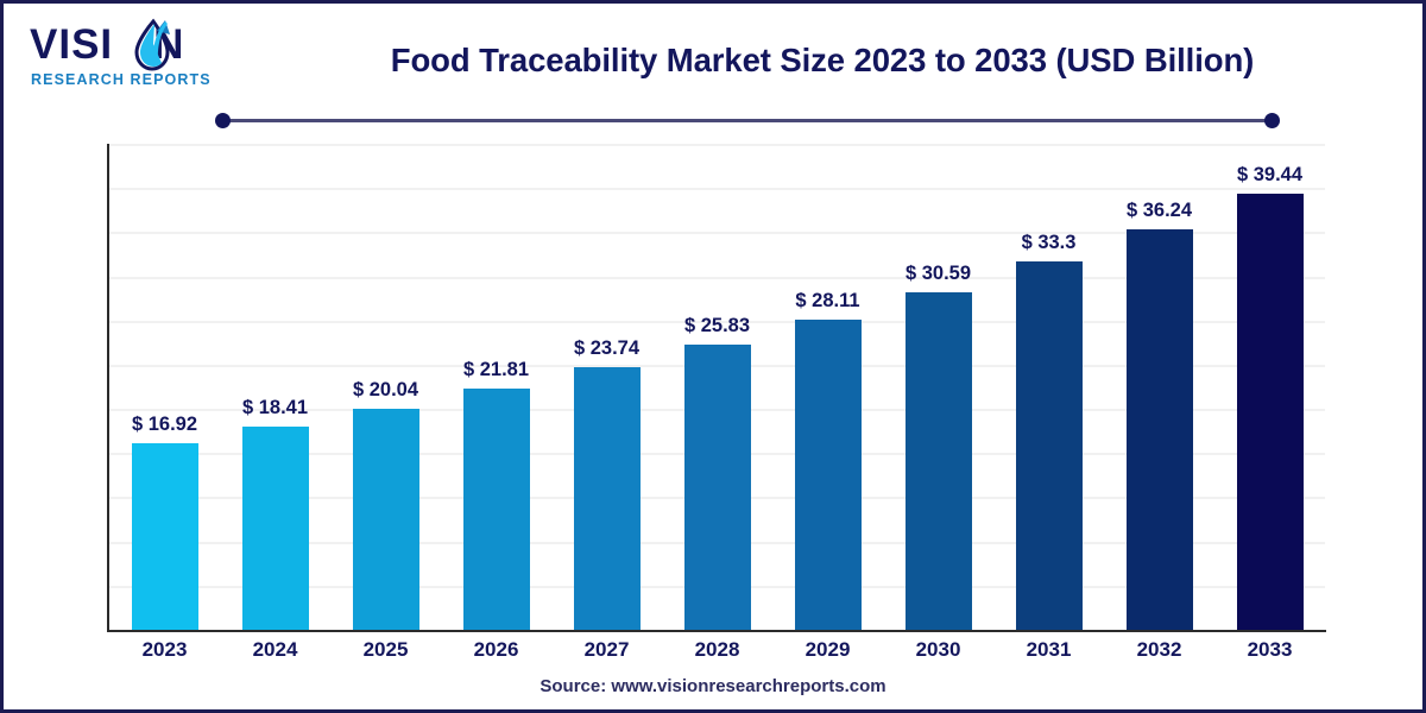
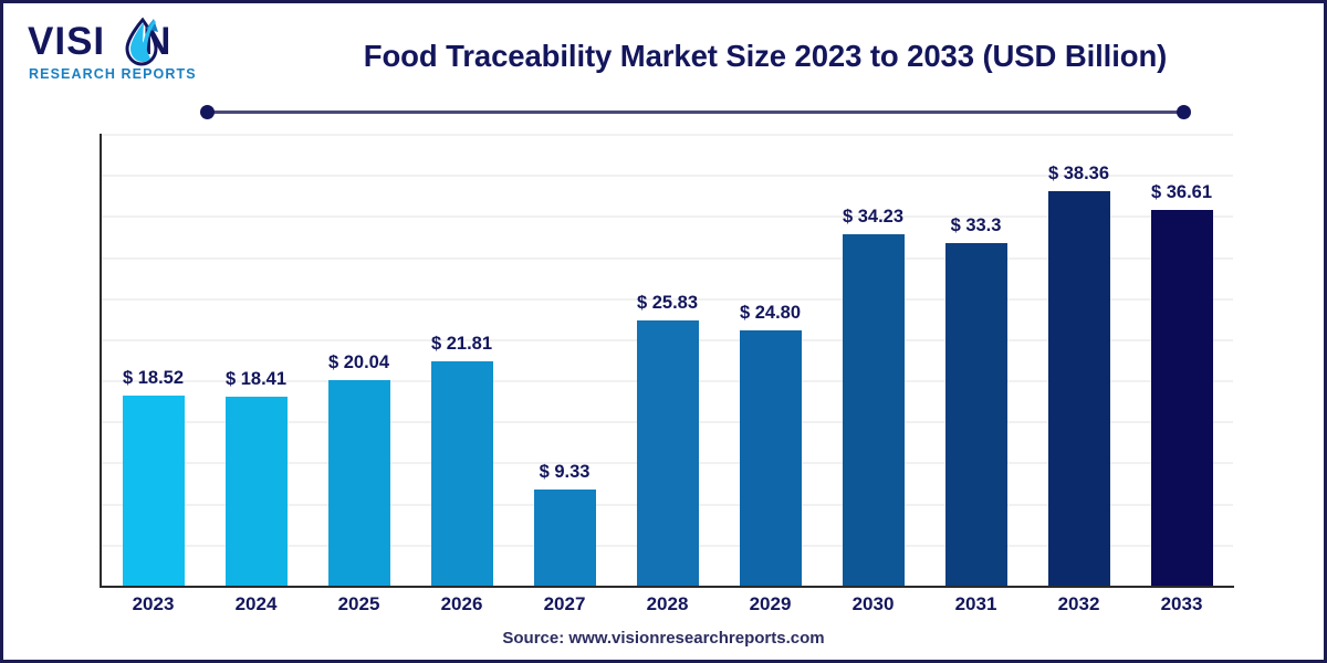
2023: 16.92 -> 18.52
2027: 23.74 -> 9.33
2029: 28.11 -> 24.80
2030: 30.59 -> 34.23
2032: 36.24 -> 38.36
2033: 39.44 -> 36.61
